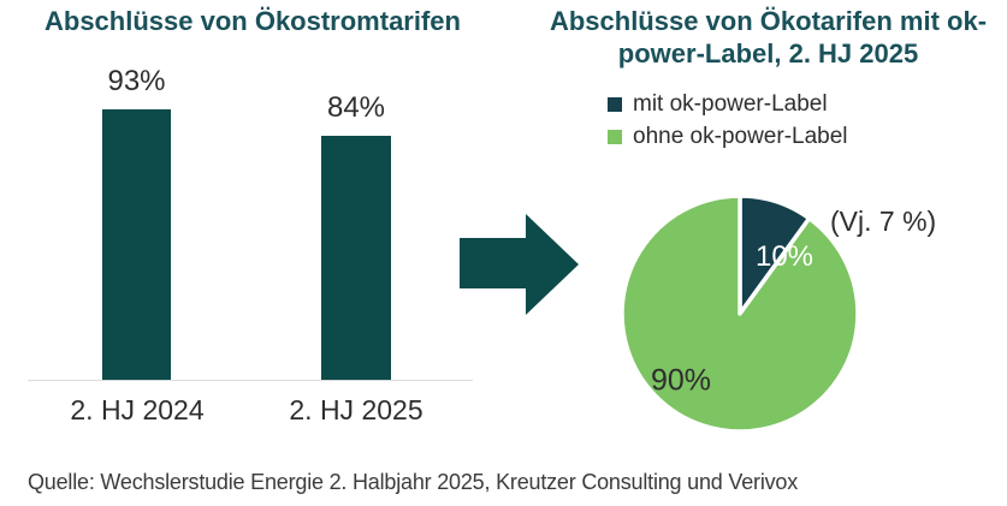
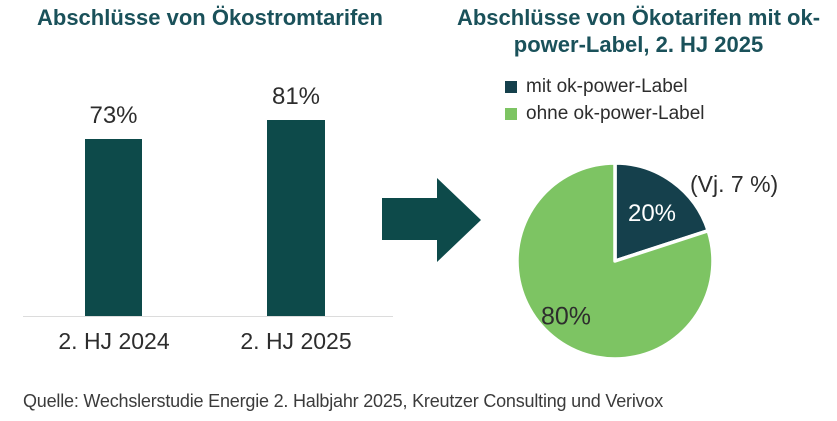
Abschlüsse von Ökostromtarifen/2. HJ 2024: 93% -> 73%
Abschlüsse von Ökostromtarifen/2. HJ 2025: 84% -> 81%
Abschlüsse von Ökotarifen mit ok-power-Label, 2. HJ 2025/mit ok-power-Label: 10% -> 20%
Abschlüsse von Ökotarifen mit ok-power-Label, 2. HJ 2025/ohne ok-power-Label: 90% -> 80%
